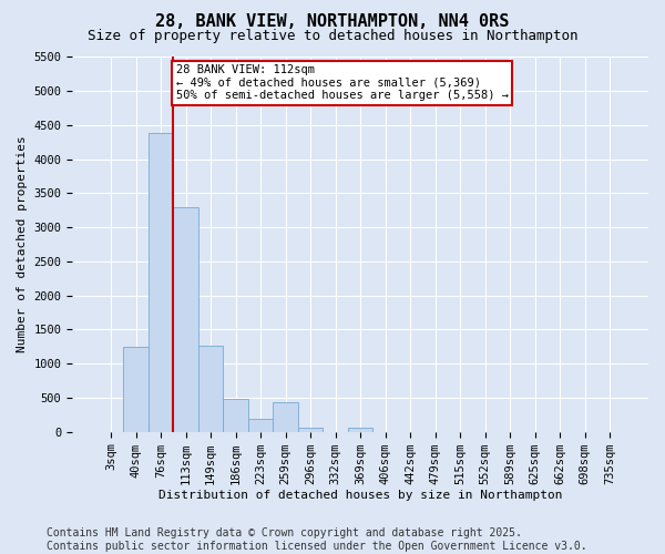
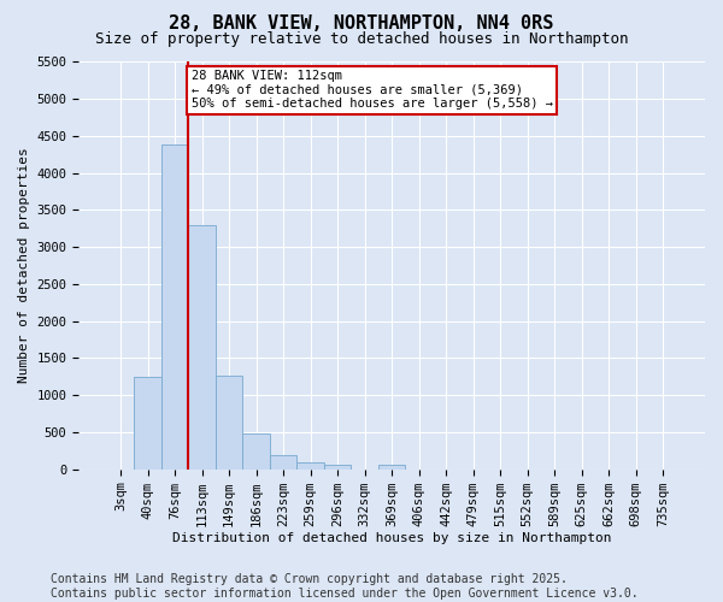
259sqm: 440 -> 90
